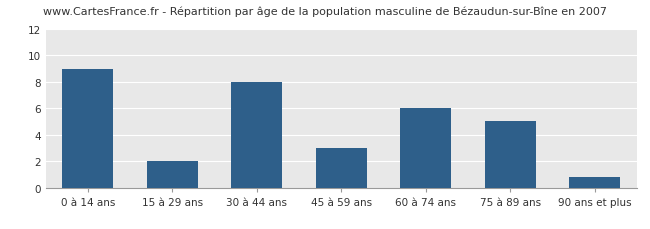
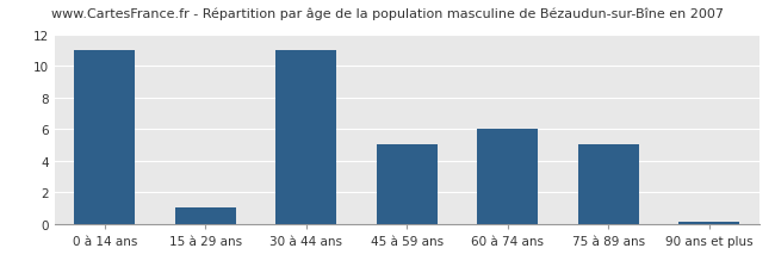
0 à 14 ans: 9.0 -> 11.0
15 à 29 ans: 2.0 -> 1.0
30 à 44 ans: 8.0 -> 11.0
45 à 59 ans: 3.0 -> 5.0
90 ans et plus: 0.8 -> 0.1
